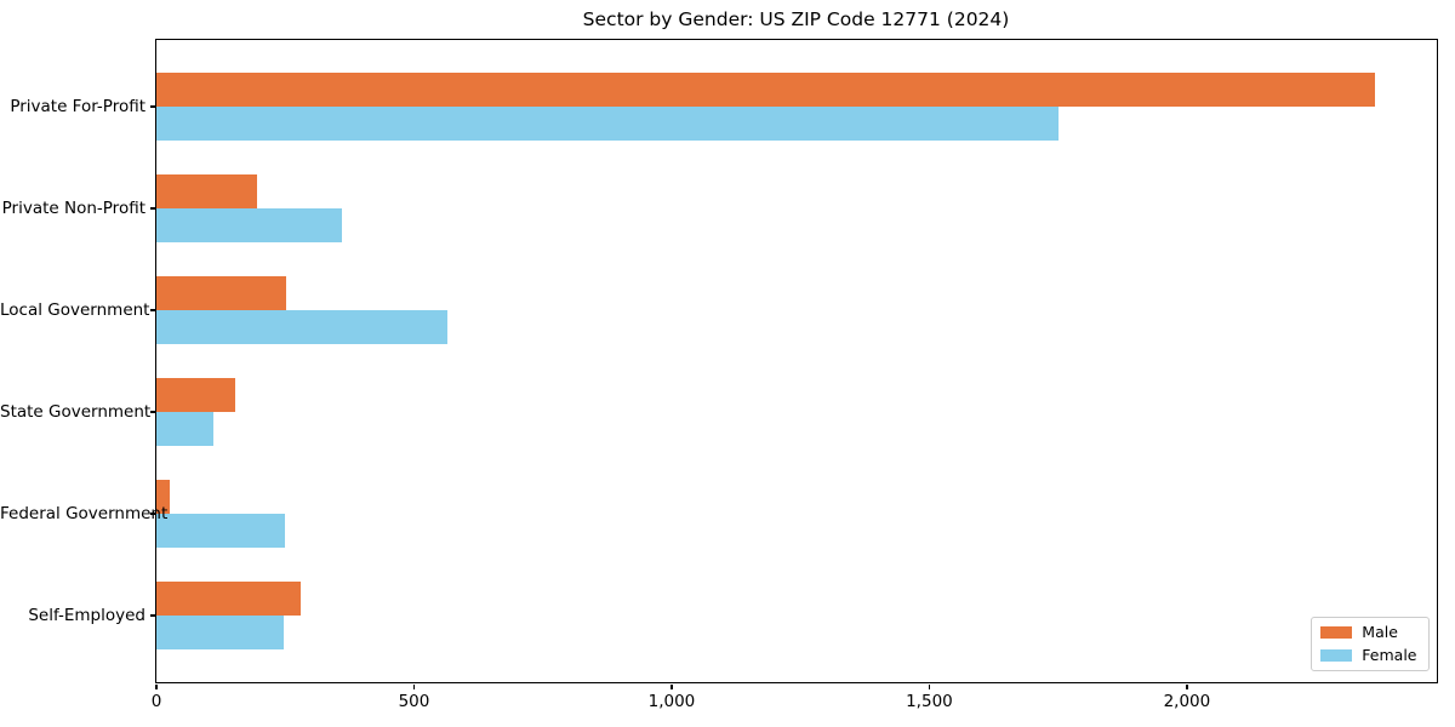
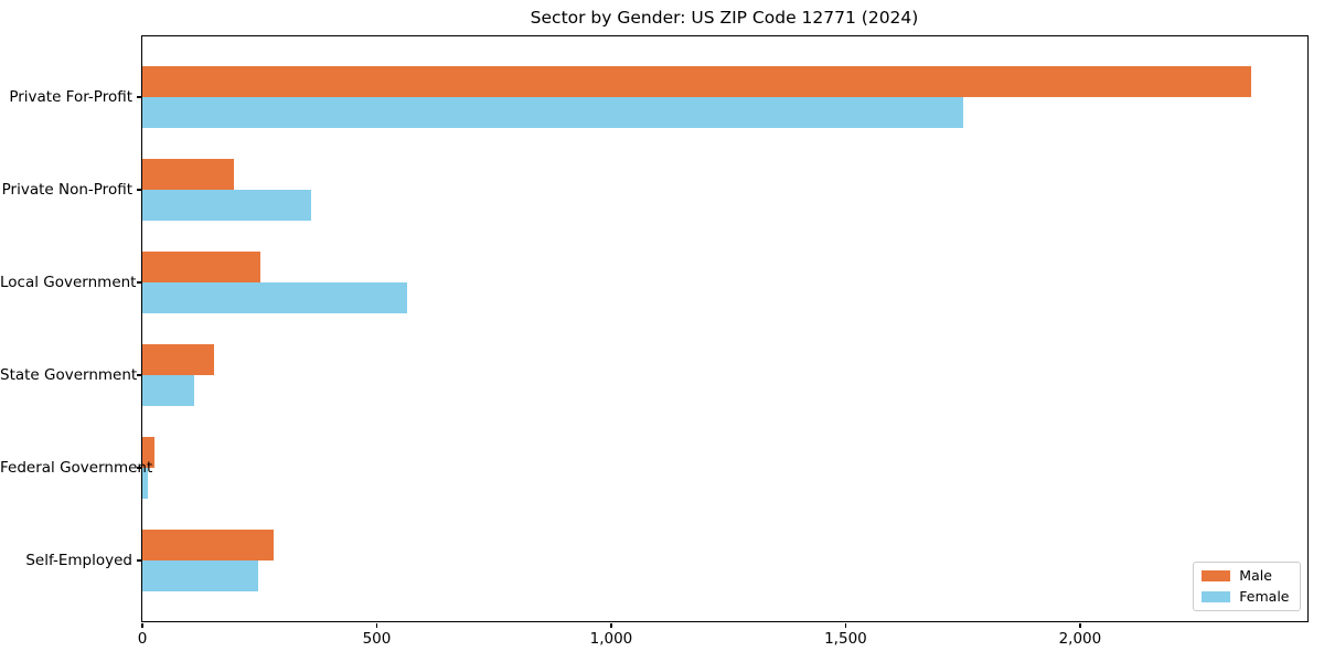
Female/Federal Government: 250 -> 10
